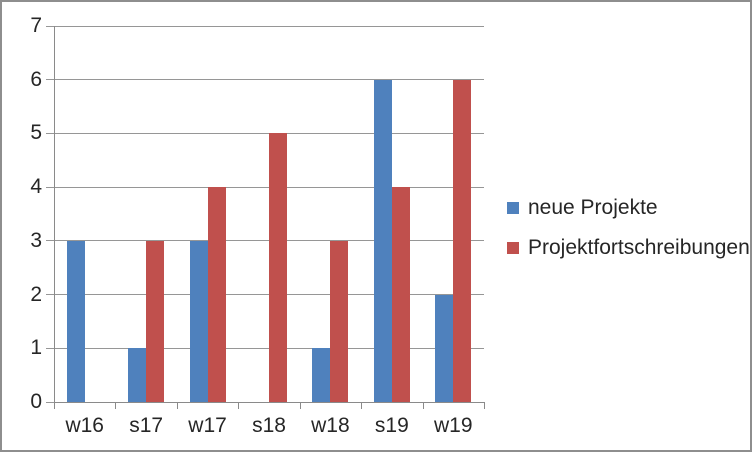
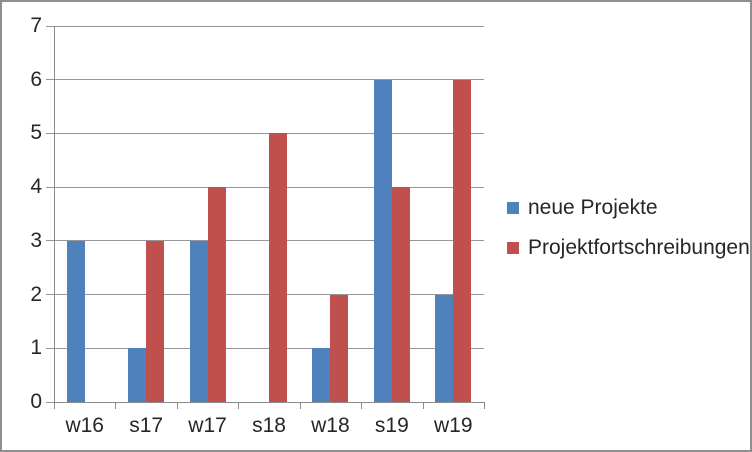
Projektfortschreibungen/w18: 3 -> 2
